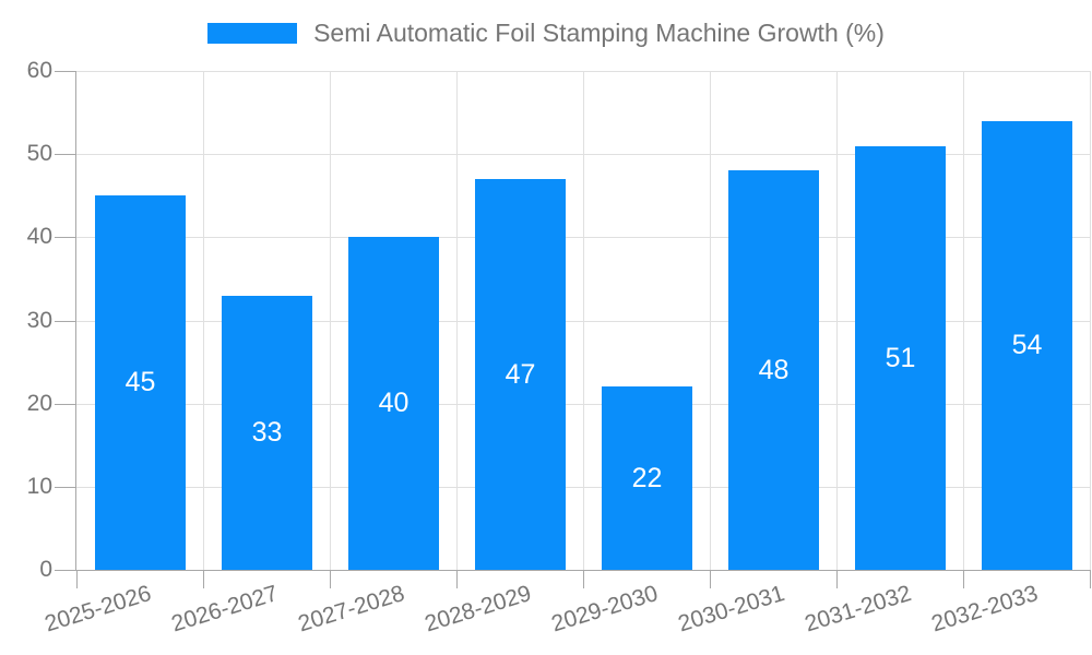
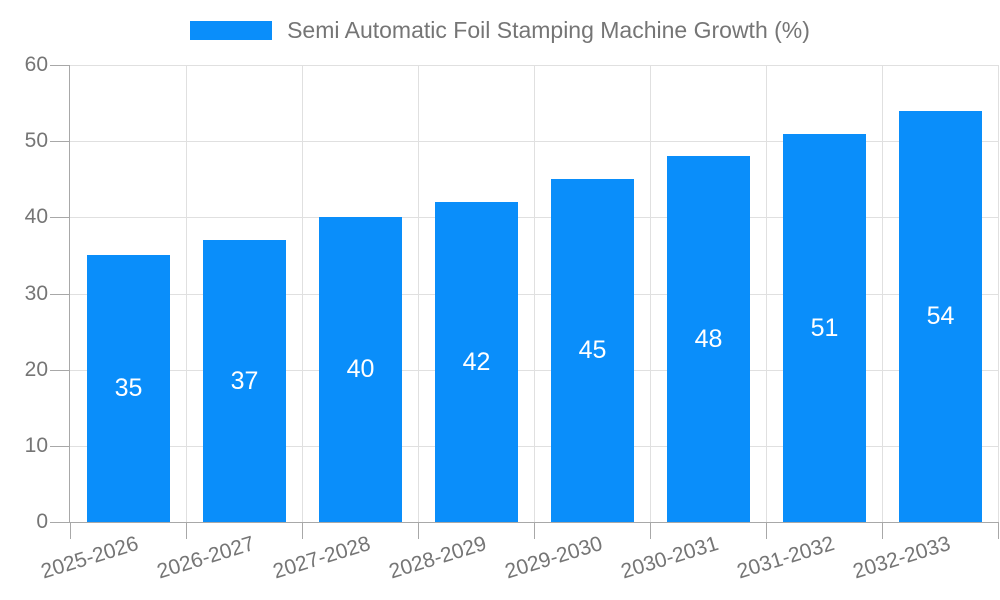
2025-2026: 45 -> 35
2026-2027: 33 -> 37
2028-2029: 47 -> 42
2029-2030: 22 -> 45
